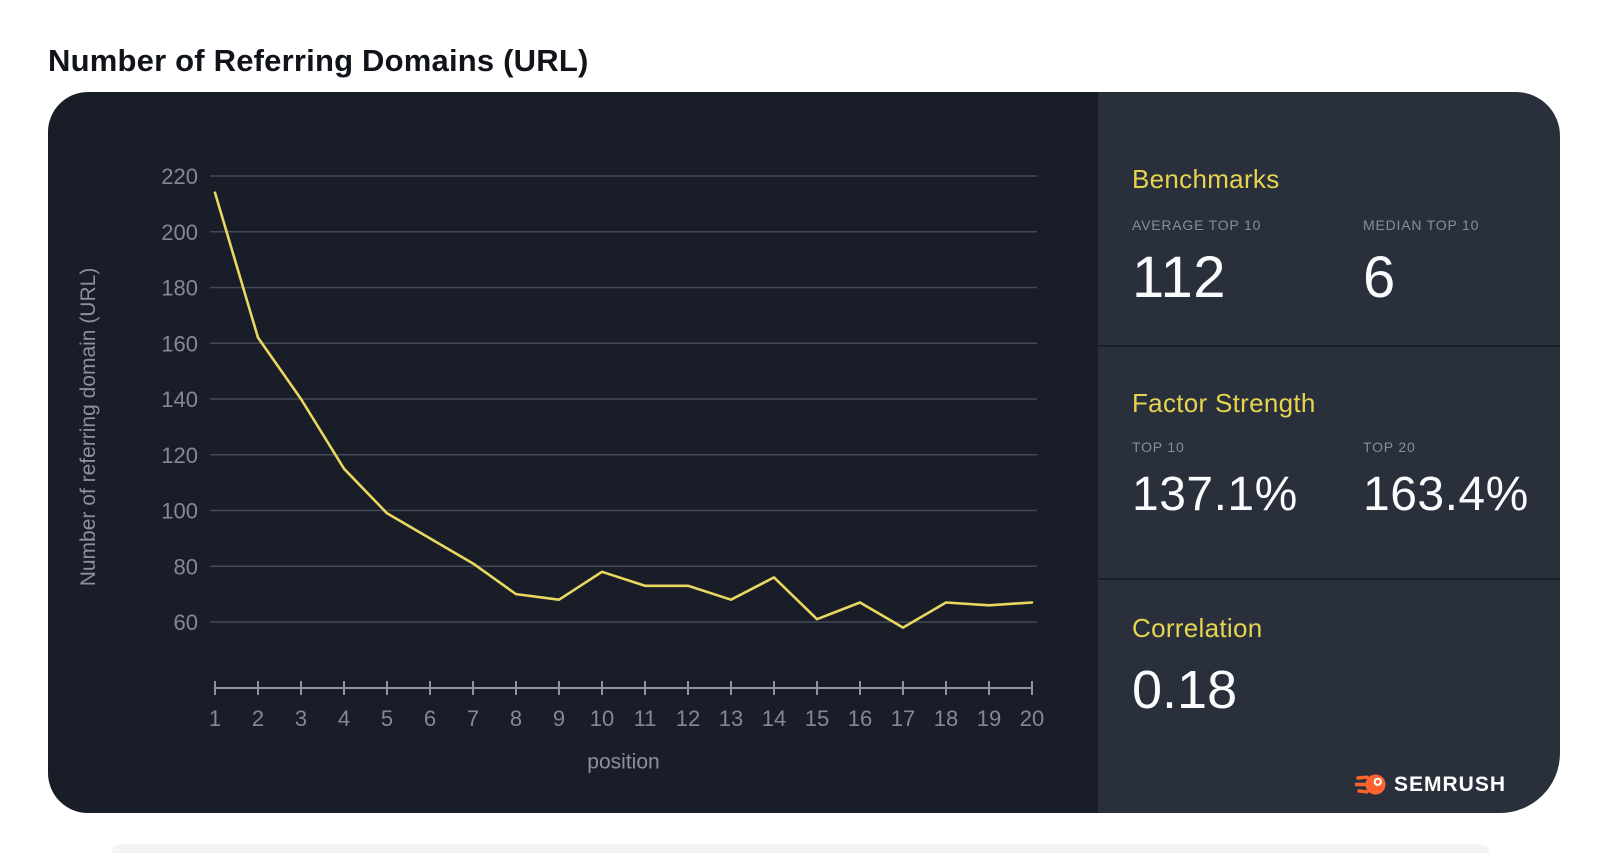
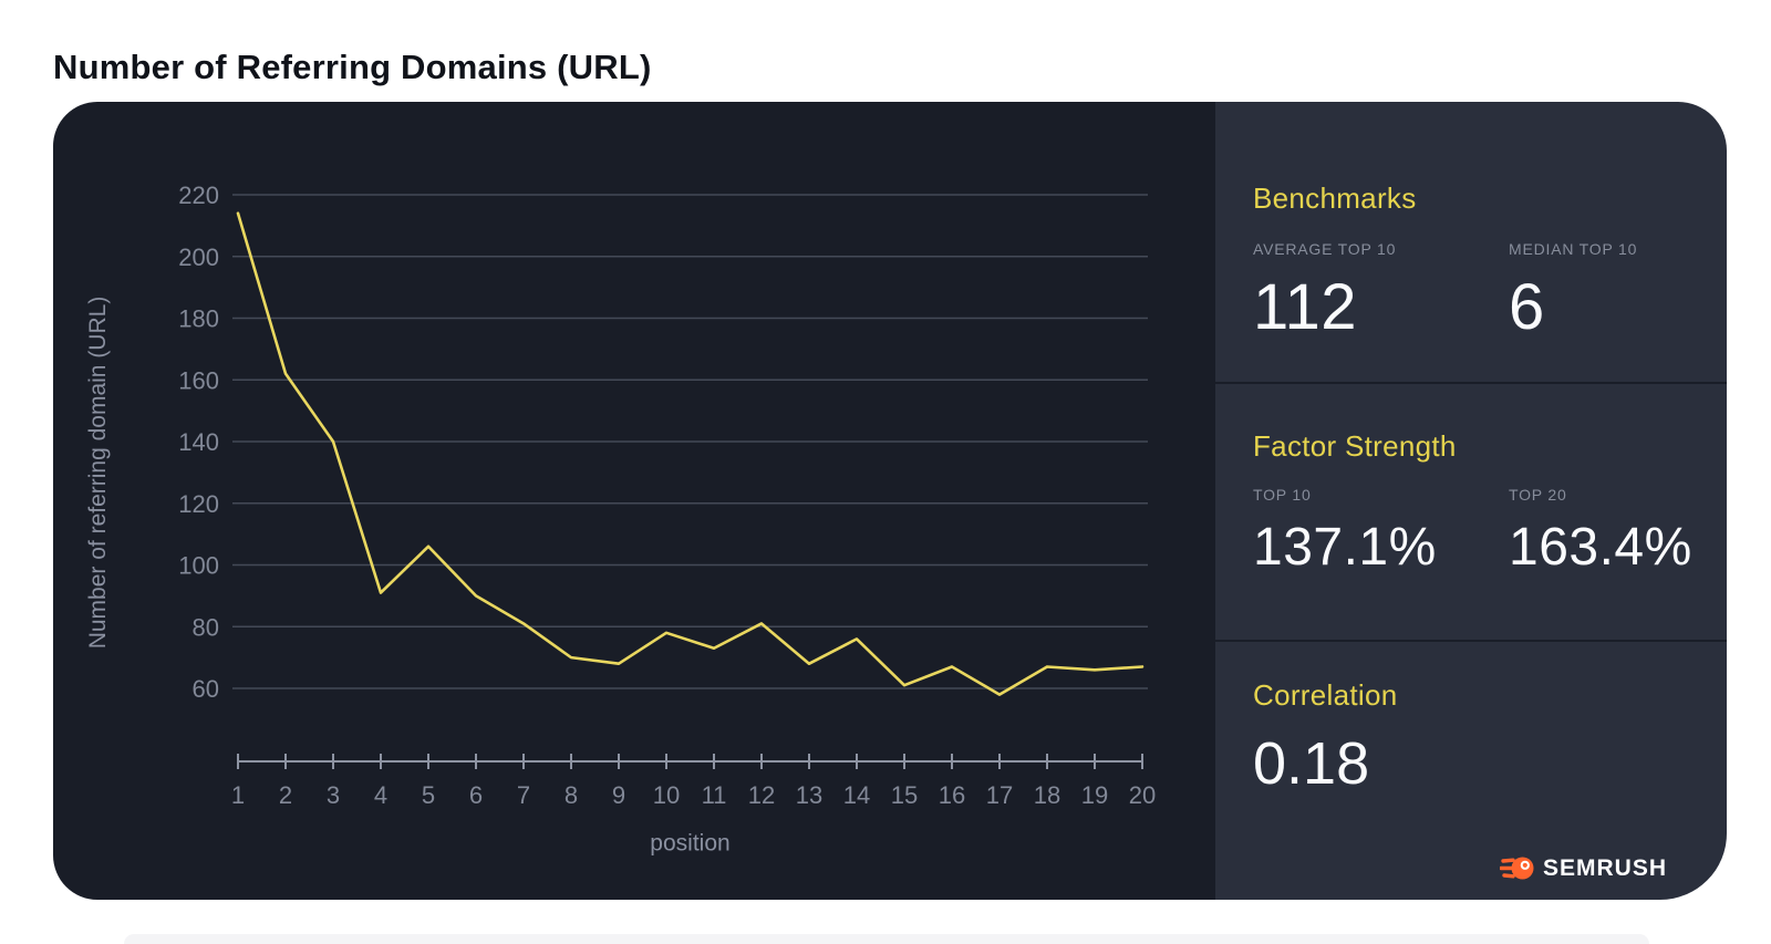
4: 115 -> 91
5: 99 -> 106
12: 73 -> 81
